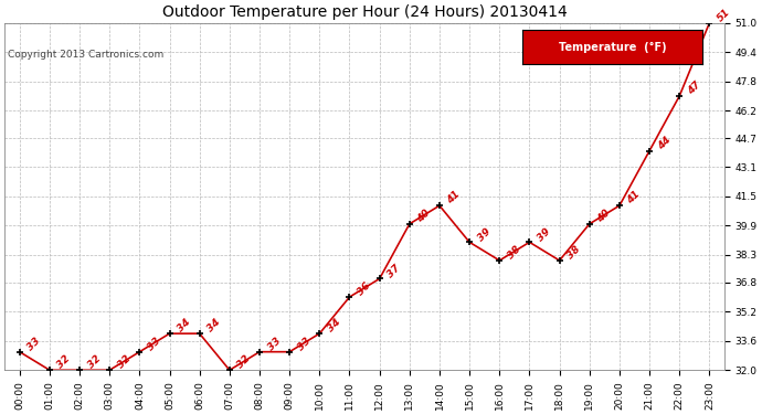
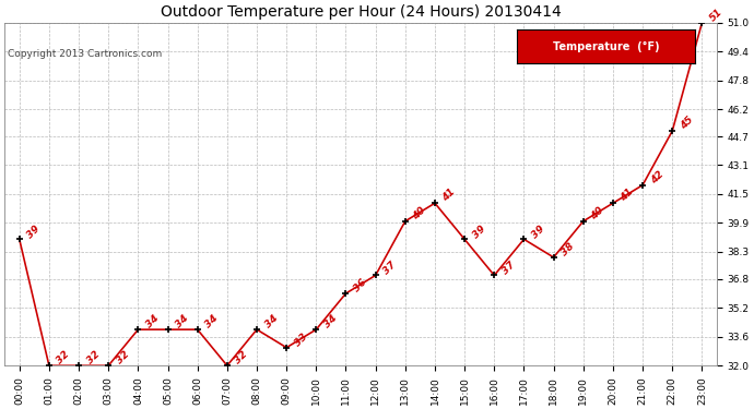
00:00: 33 -> 39
04:00: 33 -> 34
08:00: 33 -> 34
16:00: 38 -> 37
21:00: 44 -> 42
22:00: 47 -> 45
